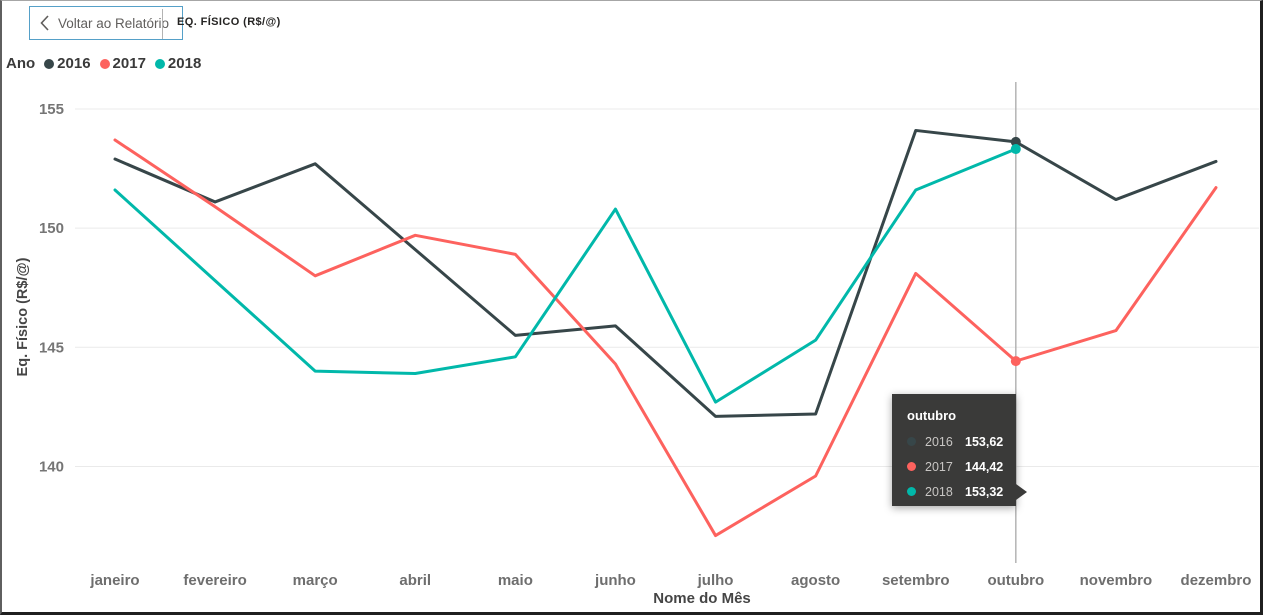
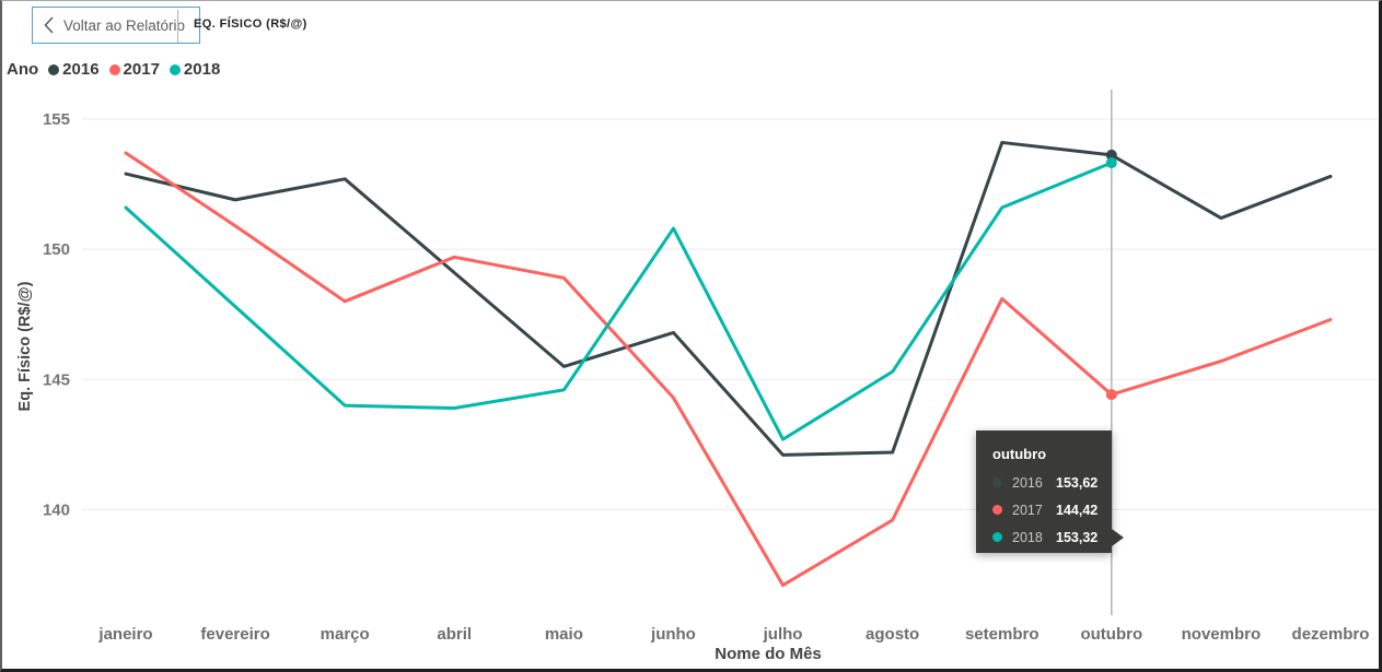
2016/fevereiro: 151.1 -> 151.9
2016/junho: 145.9 -> 146.8
2017/dezembro: 151.7 -> 147.3
